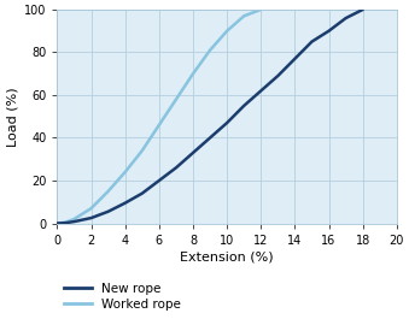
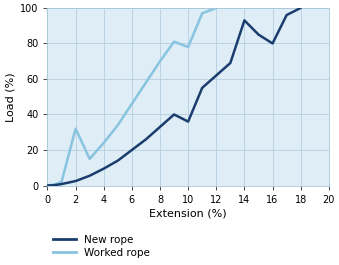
Worked rope/2: 7 -> 32
New rope/10: 47 -> 36
Worked rope/10: 90 -> 78
New rope/14: 77 -> 93
New rope/16: 90 -> 80
